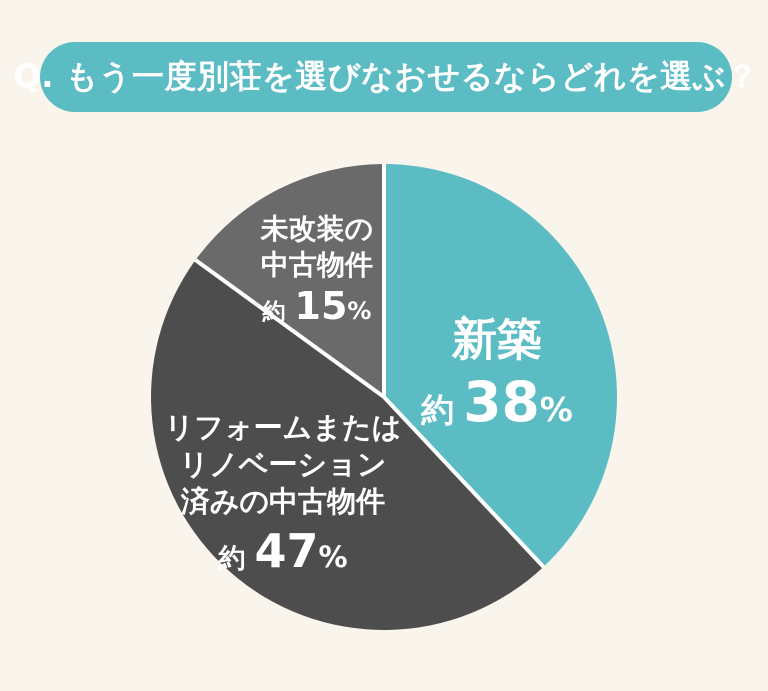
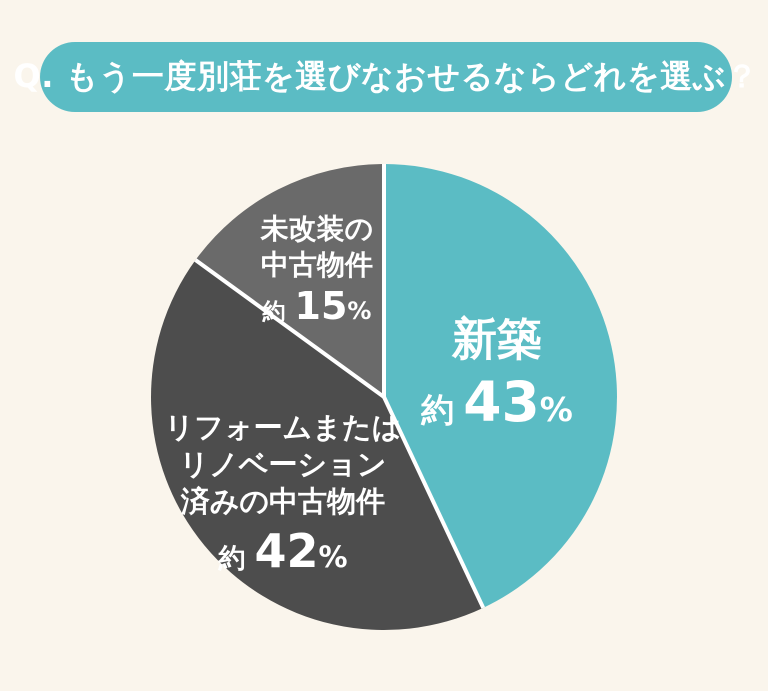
新築: 38 -> 43
リフォームまたはリノベーション済みの中古物件: 47 -> 42
